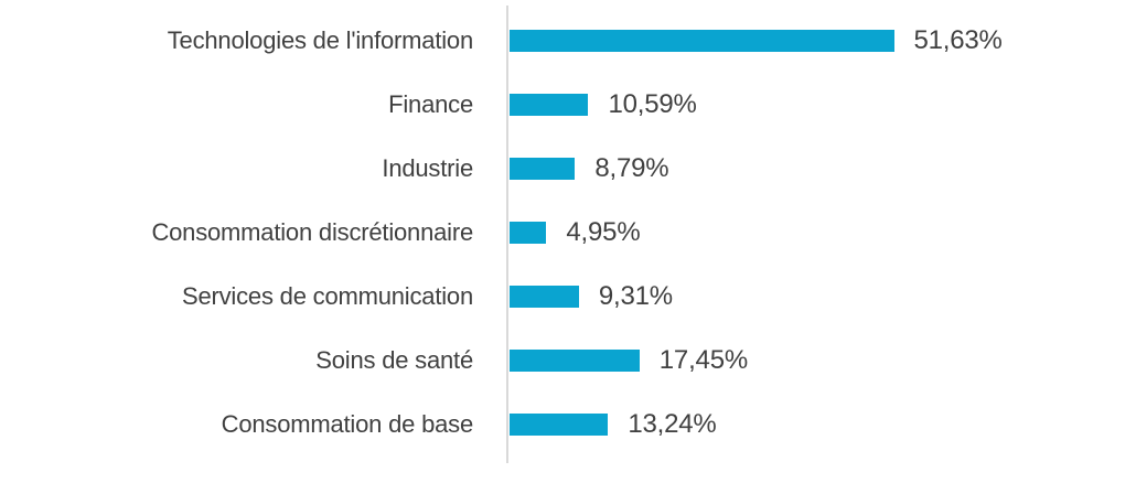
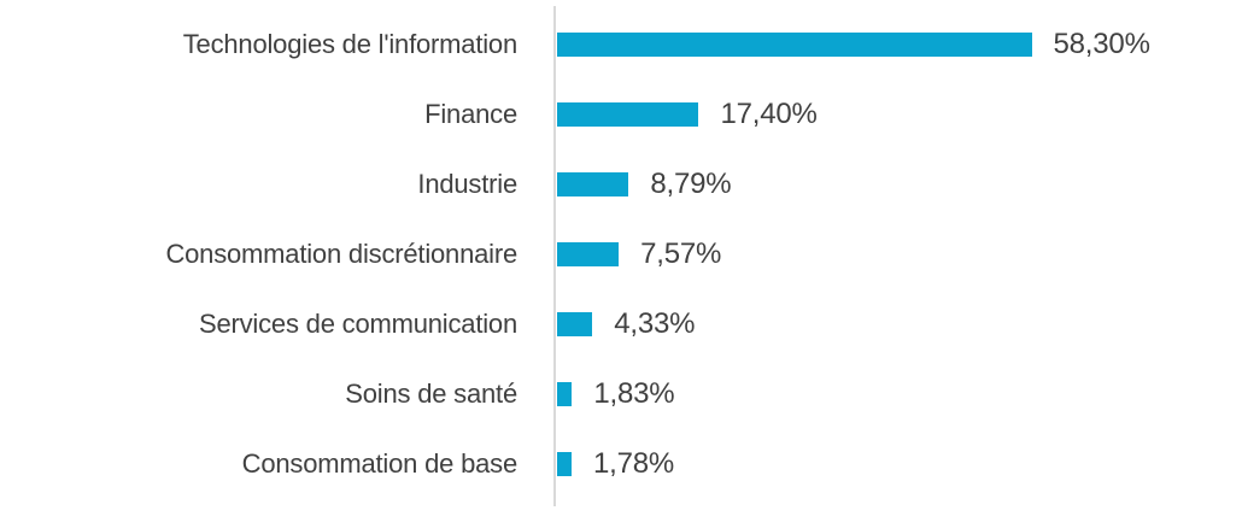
Technologies de l'information: 51,63% -> 58,30%
Finance: 10,59% -> 17,40%
Consommation discrétionnaire: 4,95% -> 7,57%
Services de communication: 9,31% -> 4,33%
Soins de santé: 17,45% -> 1,83%
Consommation de base: 13,24% -> 1,78%
